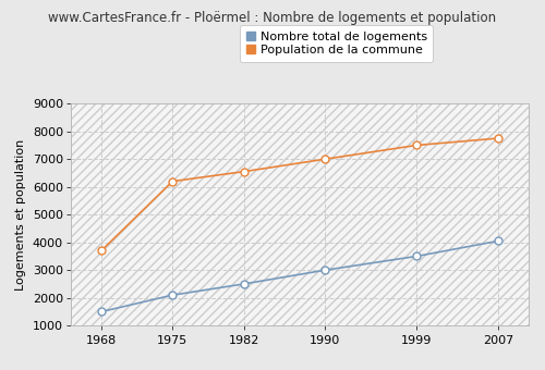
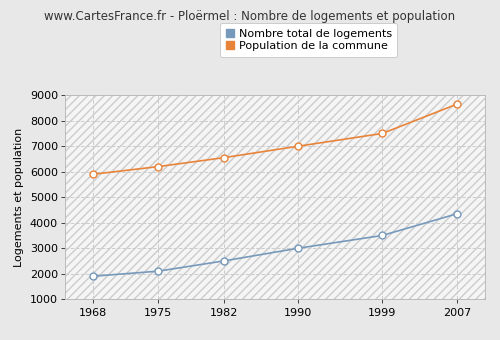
Nombre total de logements/1968: 1500 -> 1900
Population de la commune/1968: 3700 -> 5900
Nombre total de logements/2007: 4050 -> 4350
Population de la commune/2007: 7750 -> 8650
